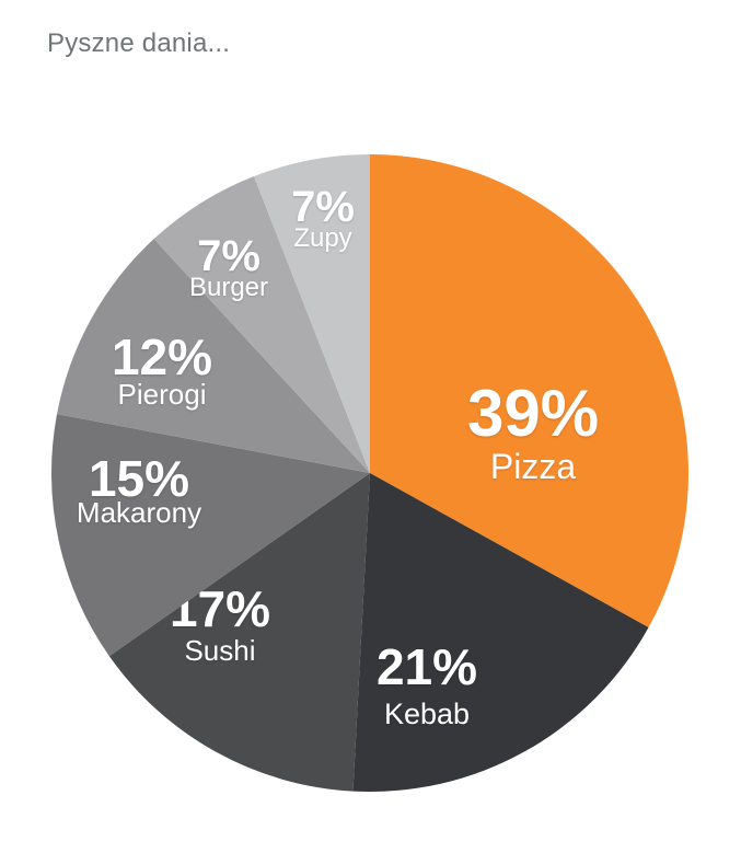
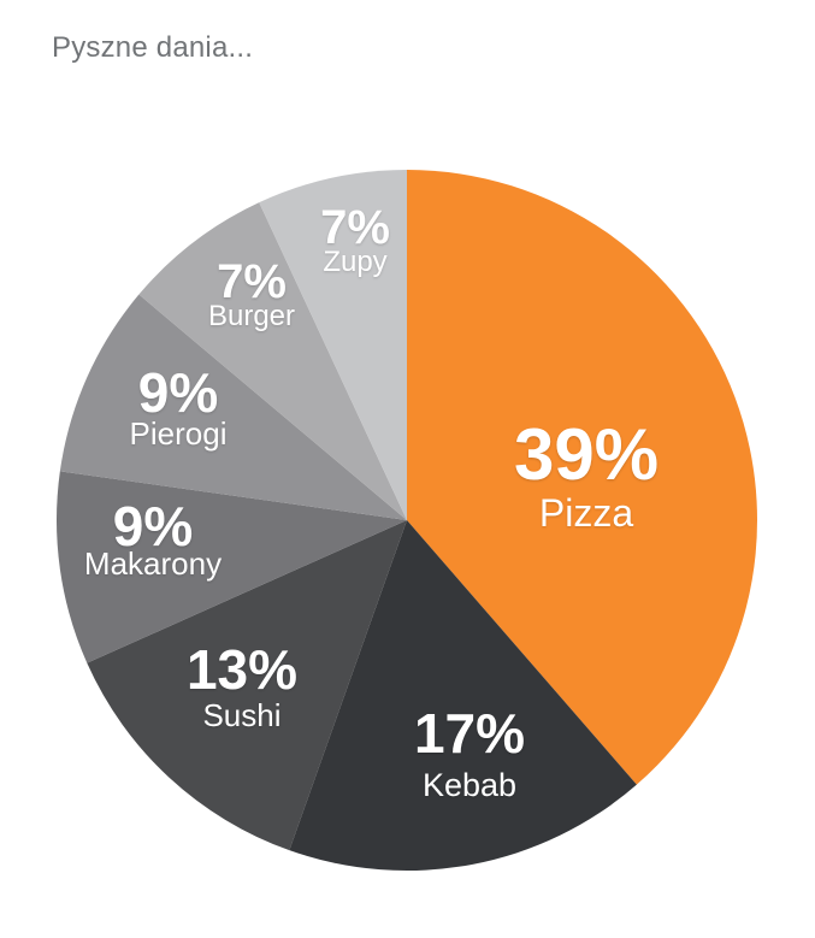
Kebab: 21% -> 17%
Sushi: 17% -> 13%
Makarony: 15% -> 9%
Pierogi: 12% -> 9%
